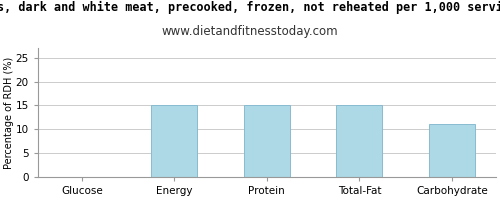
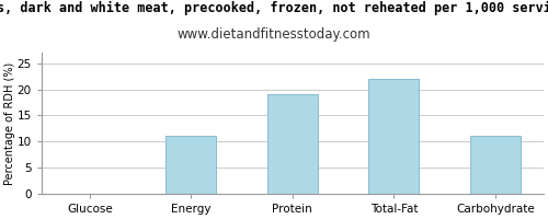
Energy: 15 -> 11
Protein: 15 -> 19
Total-Fat: 15 -> 22
